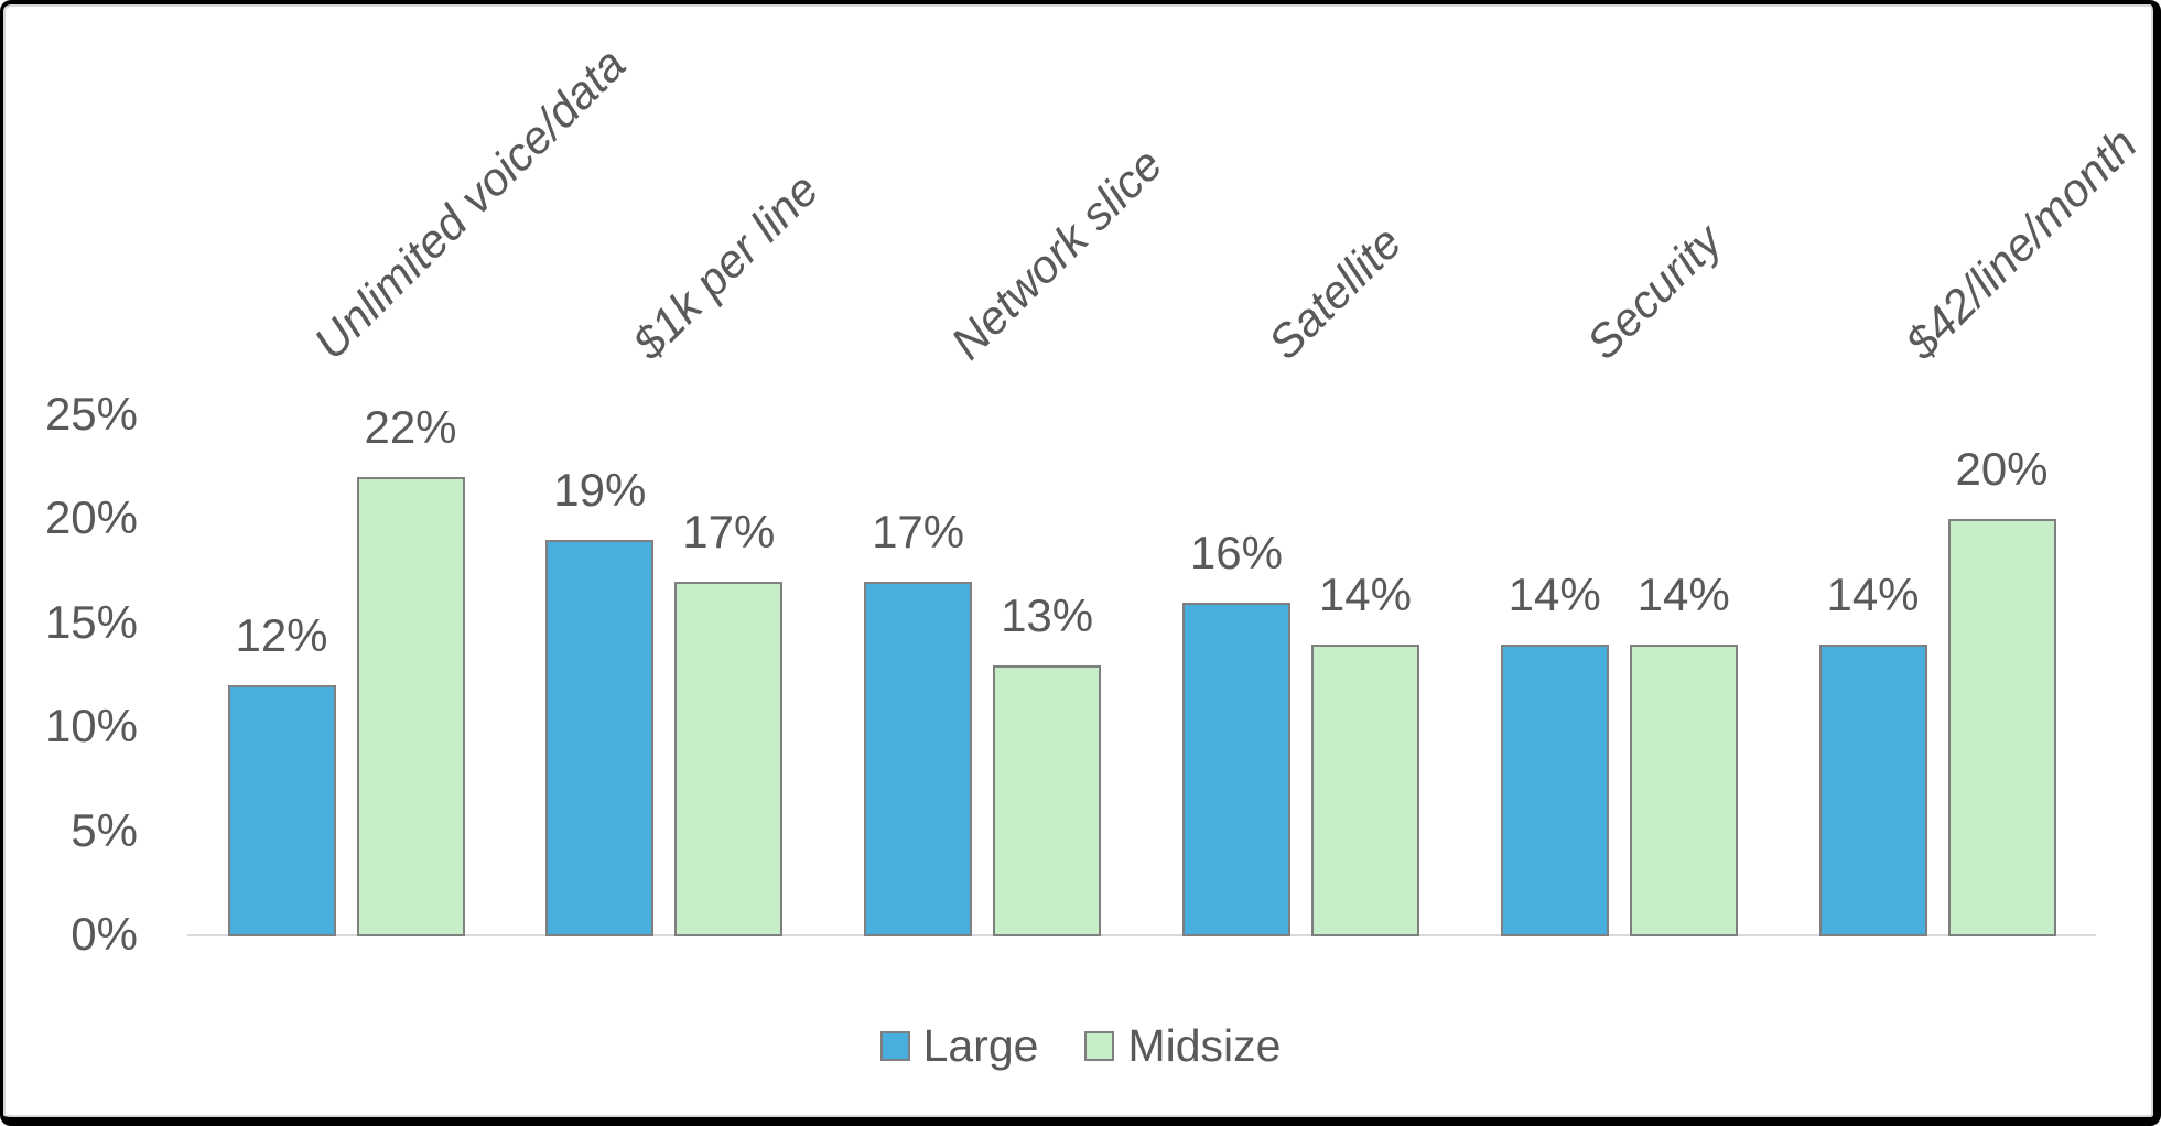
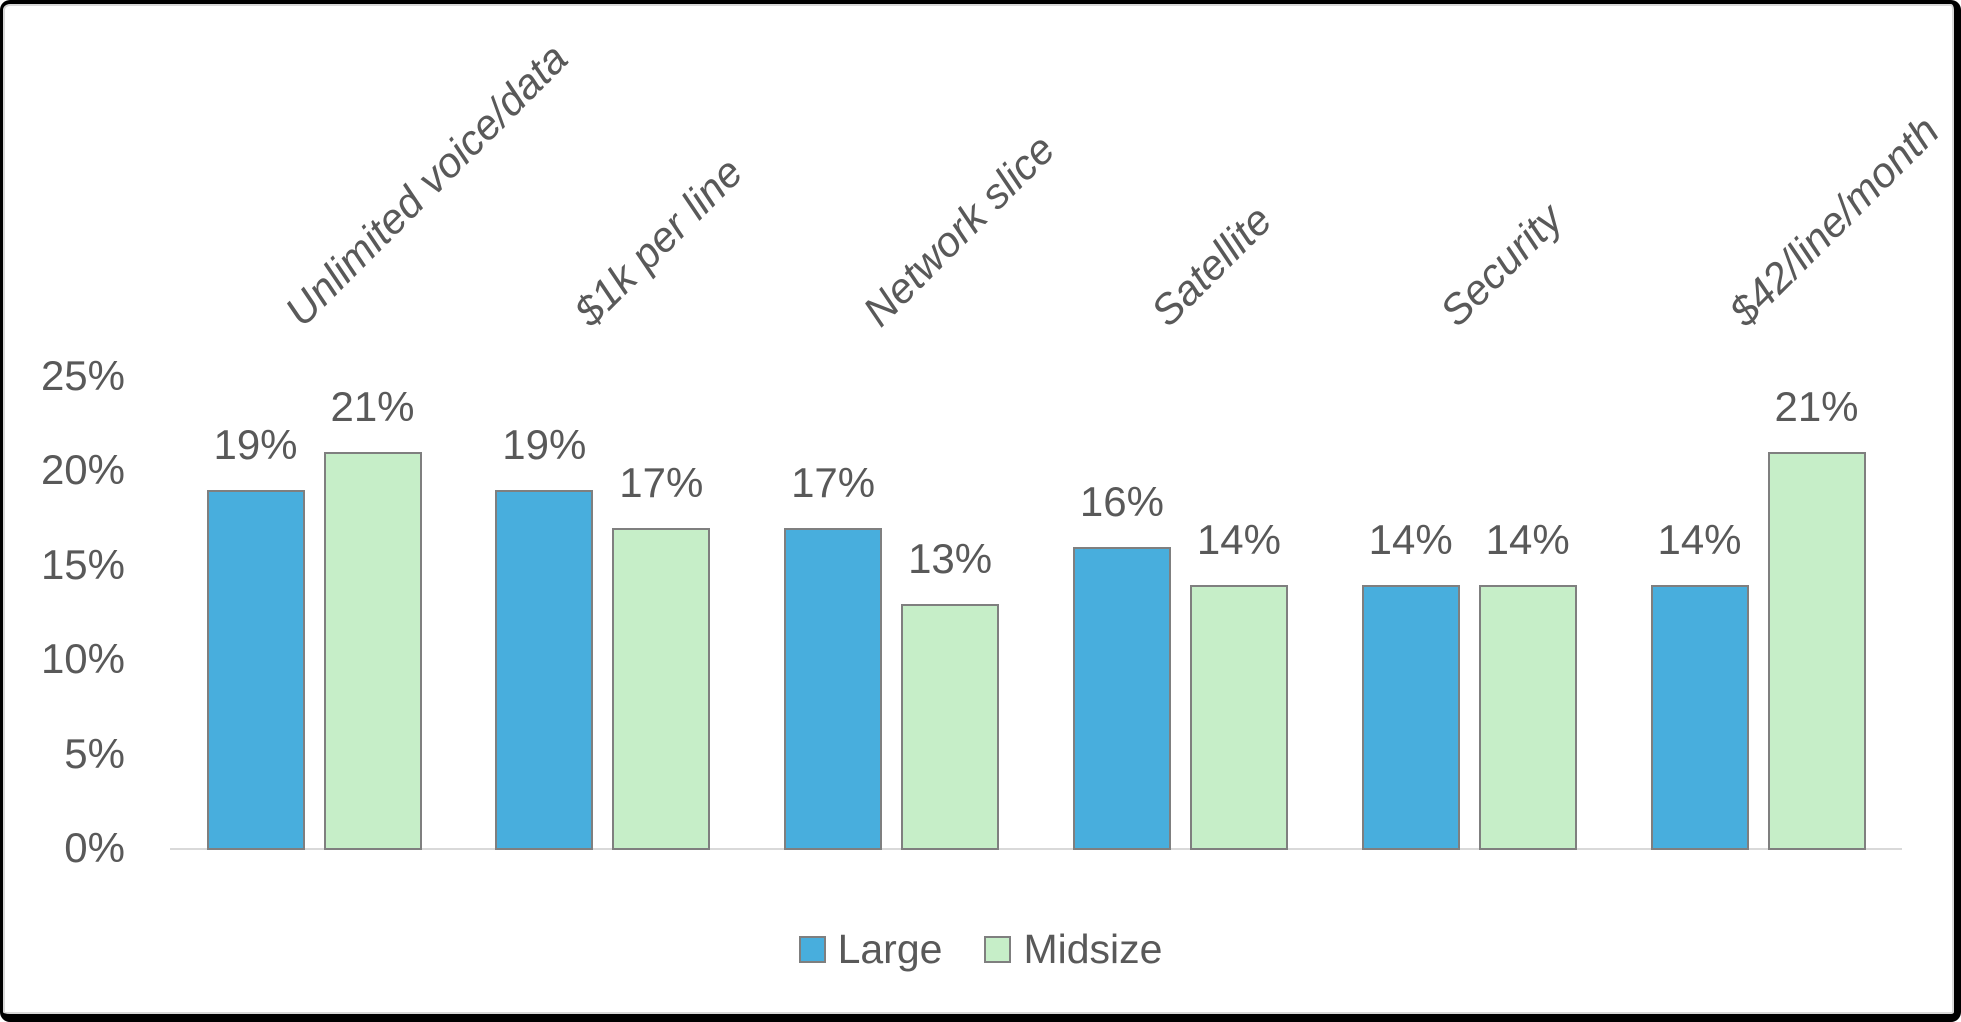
Large/Unlimited voice/data: 12% -> 19%
Midsize/Unlimited voice/data: 22% -> 21%
Midsize/$42/line/month: 20% -> 21%
